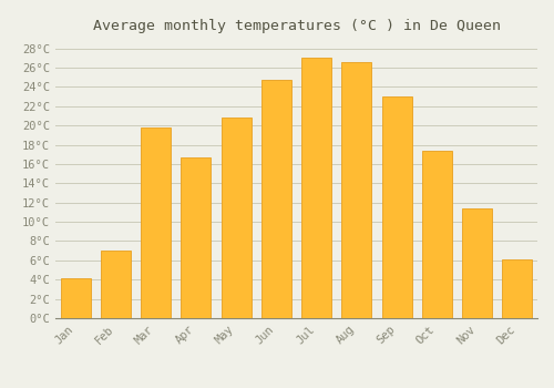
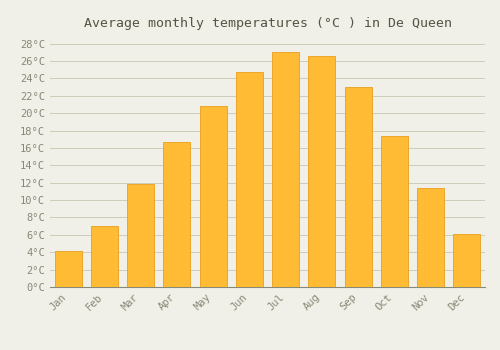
Mar: 19.8°C -> 11.9°C
